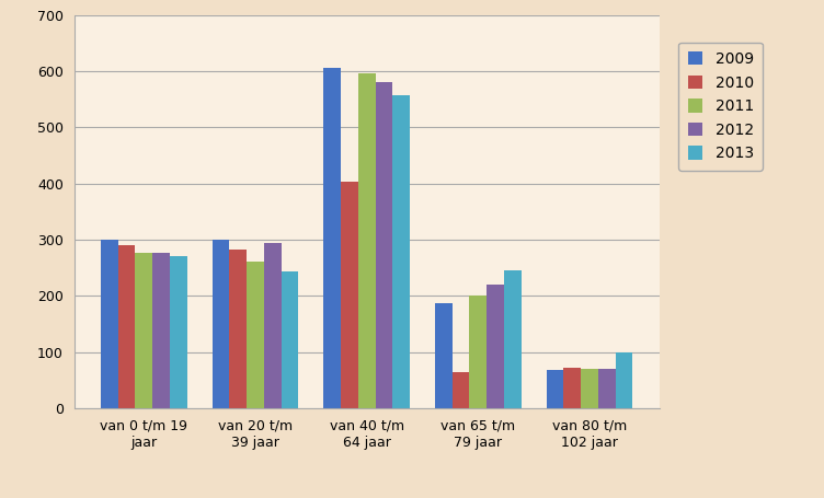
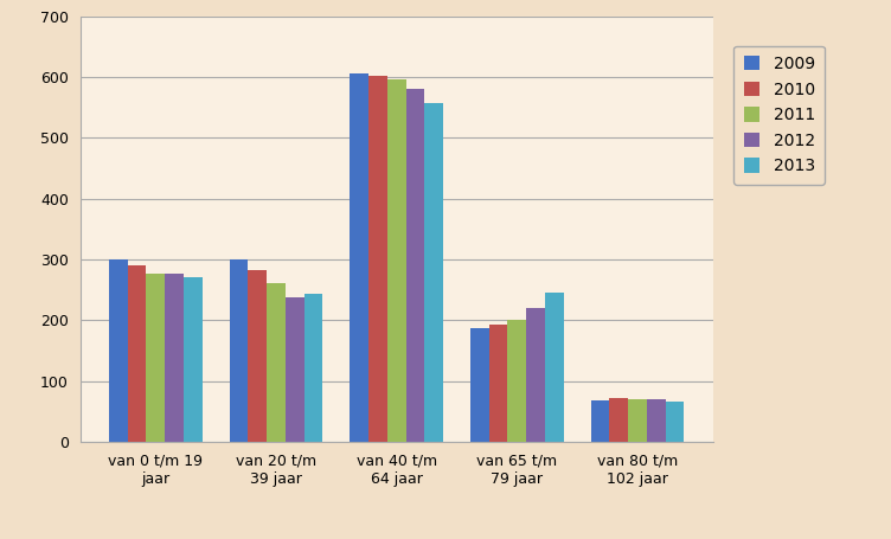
2012/van 20 t/m 39 jaar: 294 -> 238
2010/van 40 t/m 64 jaar: 404 -> 601
2010/van 65 t/m 79 jaar: 64 -> 193
2013/van 80 t/m 102 jaar: 100 -> 67
